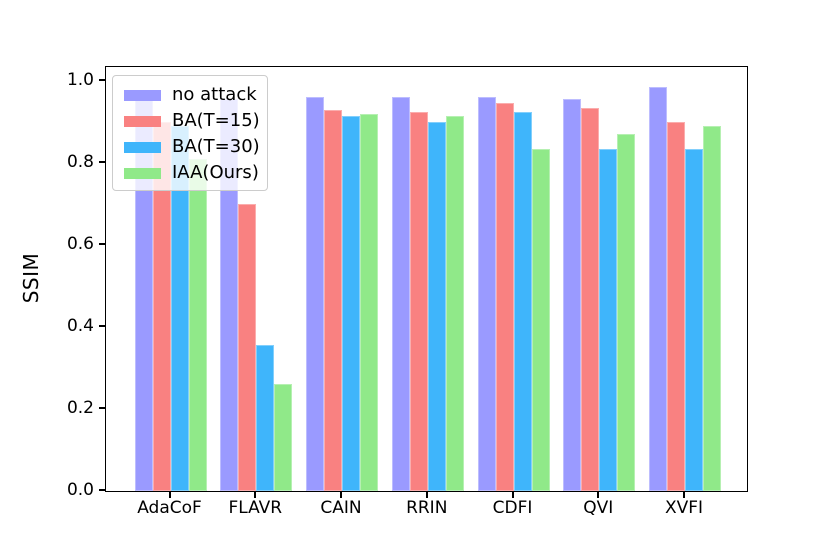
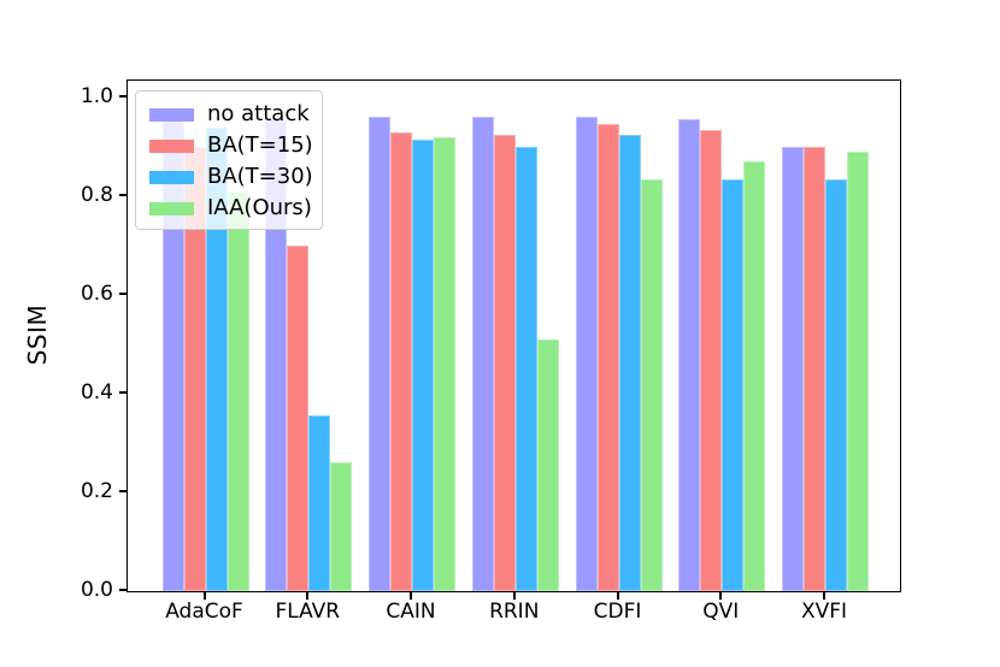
BA(T=30)/AdaCoF: 0.89 -> 0.94
IAA(Ours)/RRIN: 0.92 -> 0.51
no attack/XVFI: 0.98 -> 0.90
